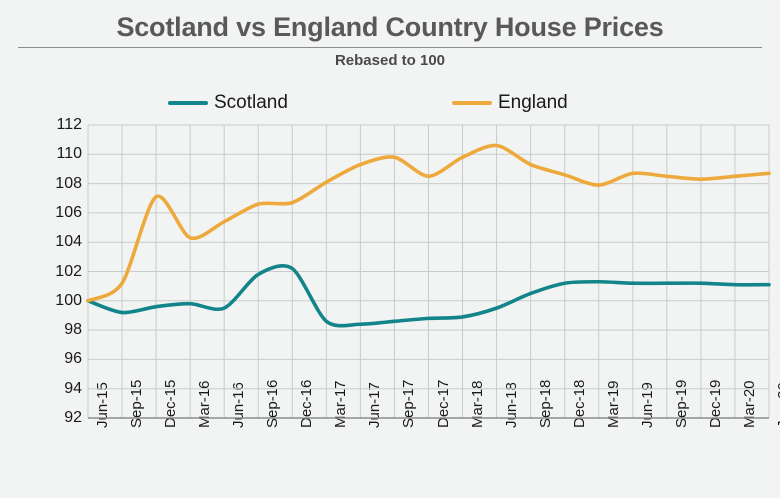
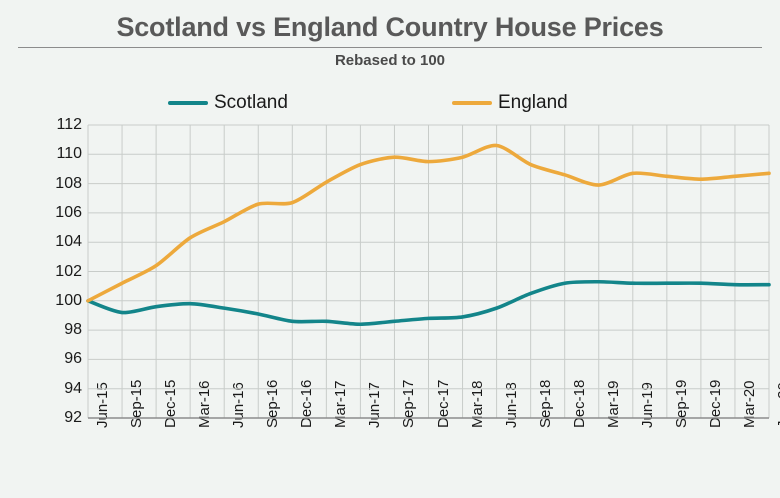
England/Dec-15: 107.1 -> 102.4
Scotland/Sep-16: 101.8 -> 99.1
Scotland/Dec-16: 102.2 -> 98.6
England/Dec-17: 108.5 -> 109.5
